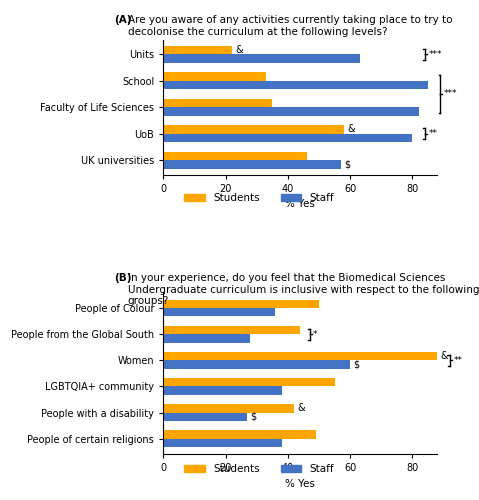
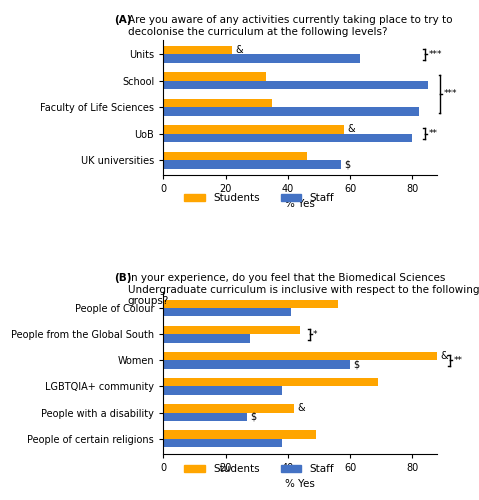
Students/People of Colour: 50 -> 56
Staff/People of Colour: 36 -> 41
Students/LGBTQIA+ community: 55 -> 69
